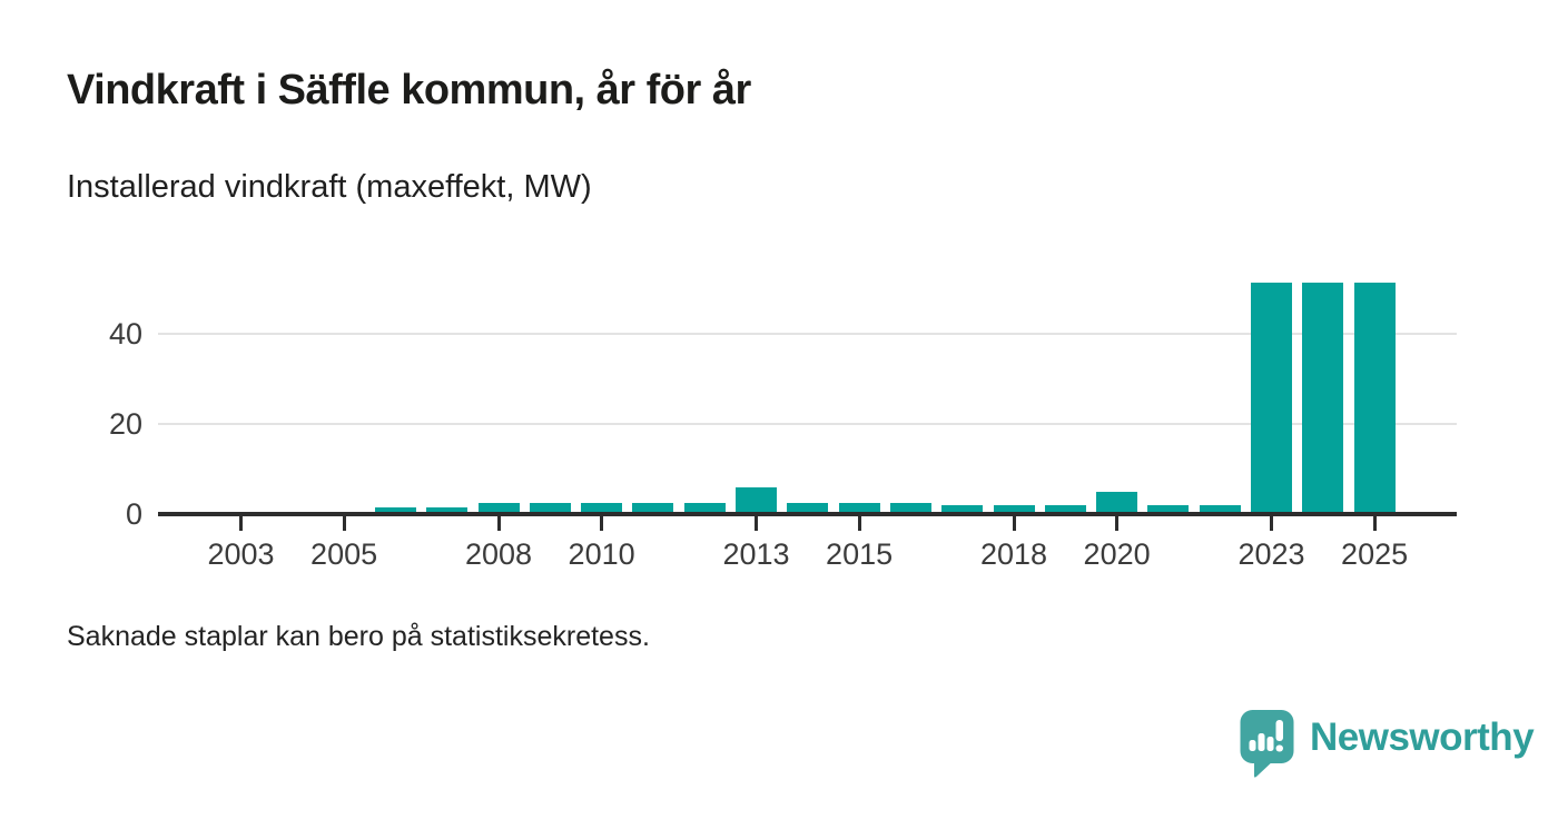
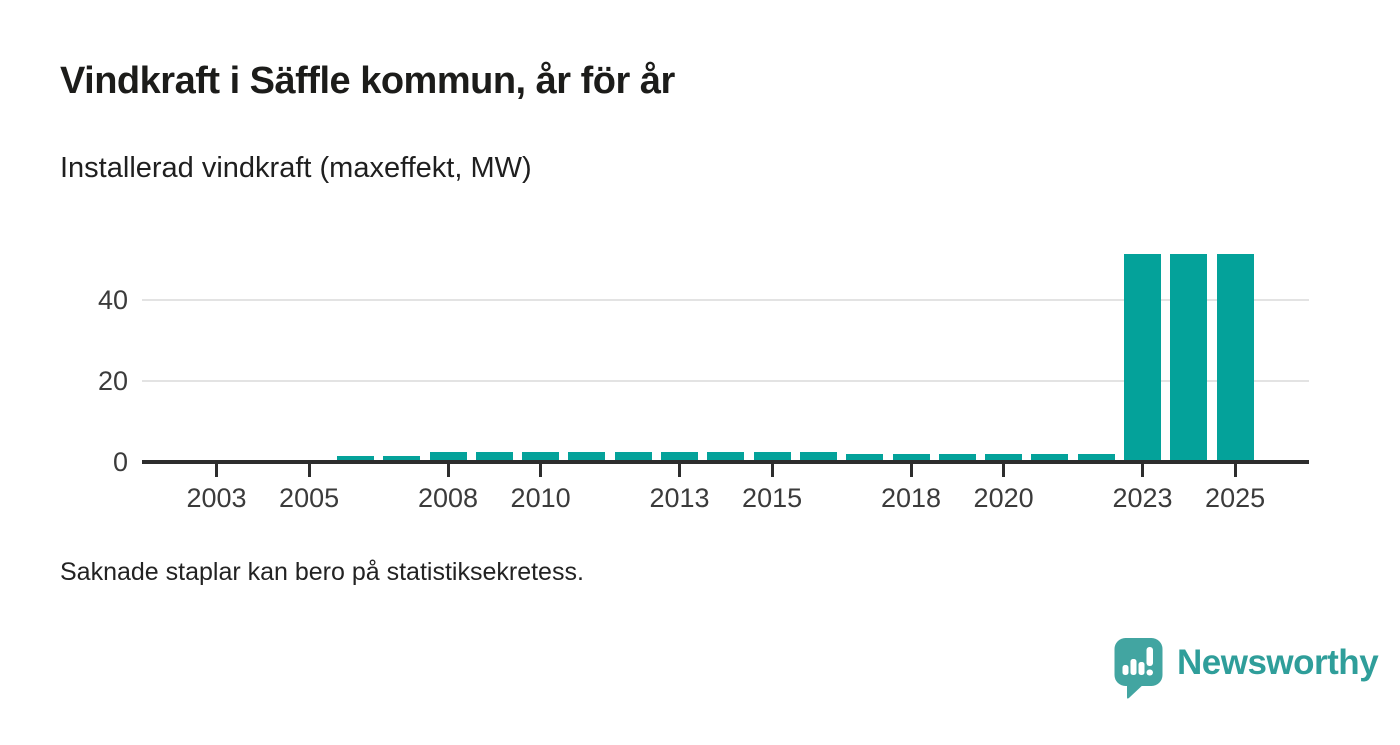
2013: 6 -> 2
2020: 5 -> 2
